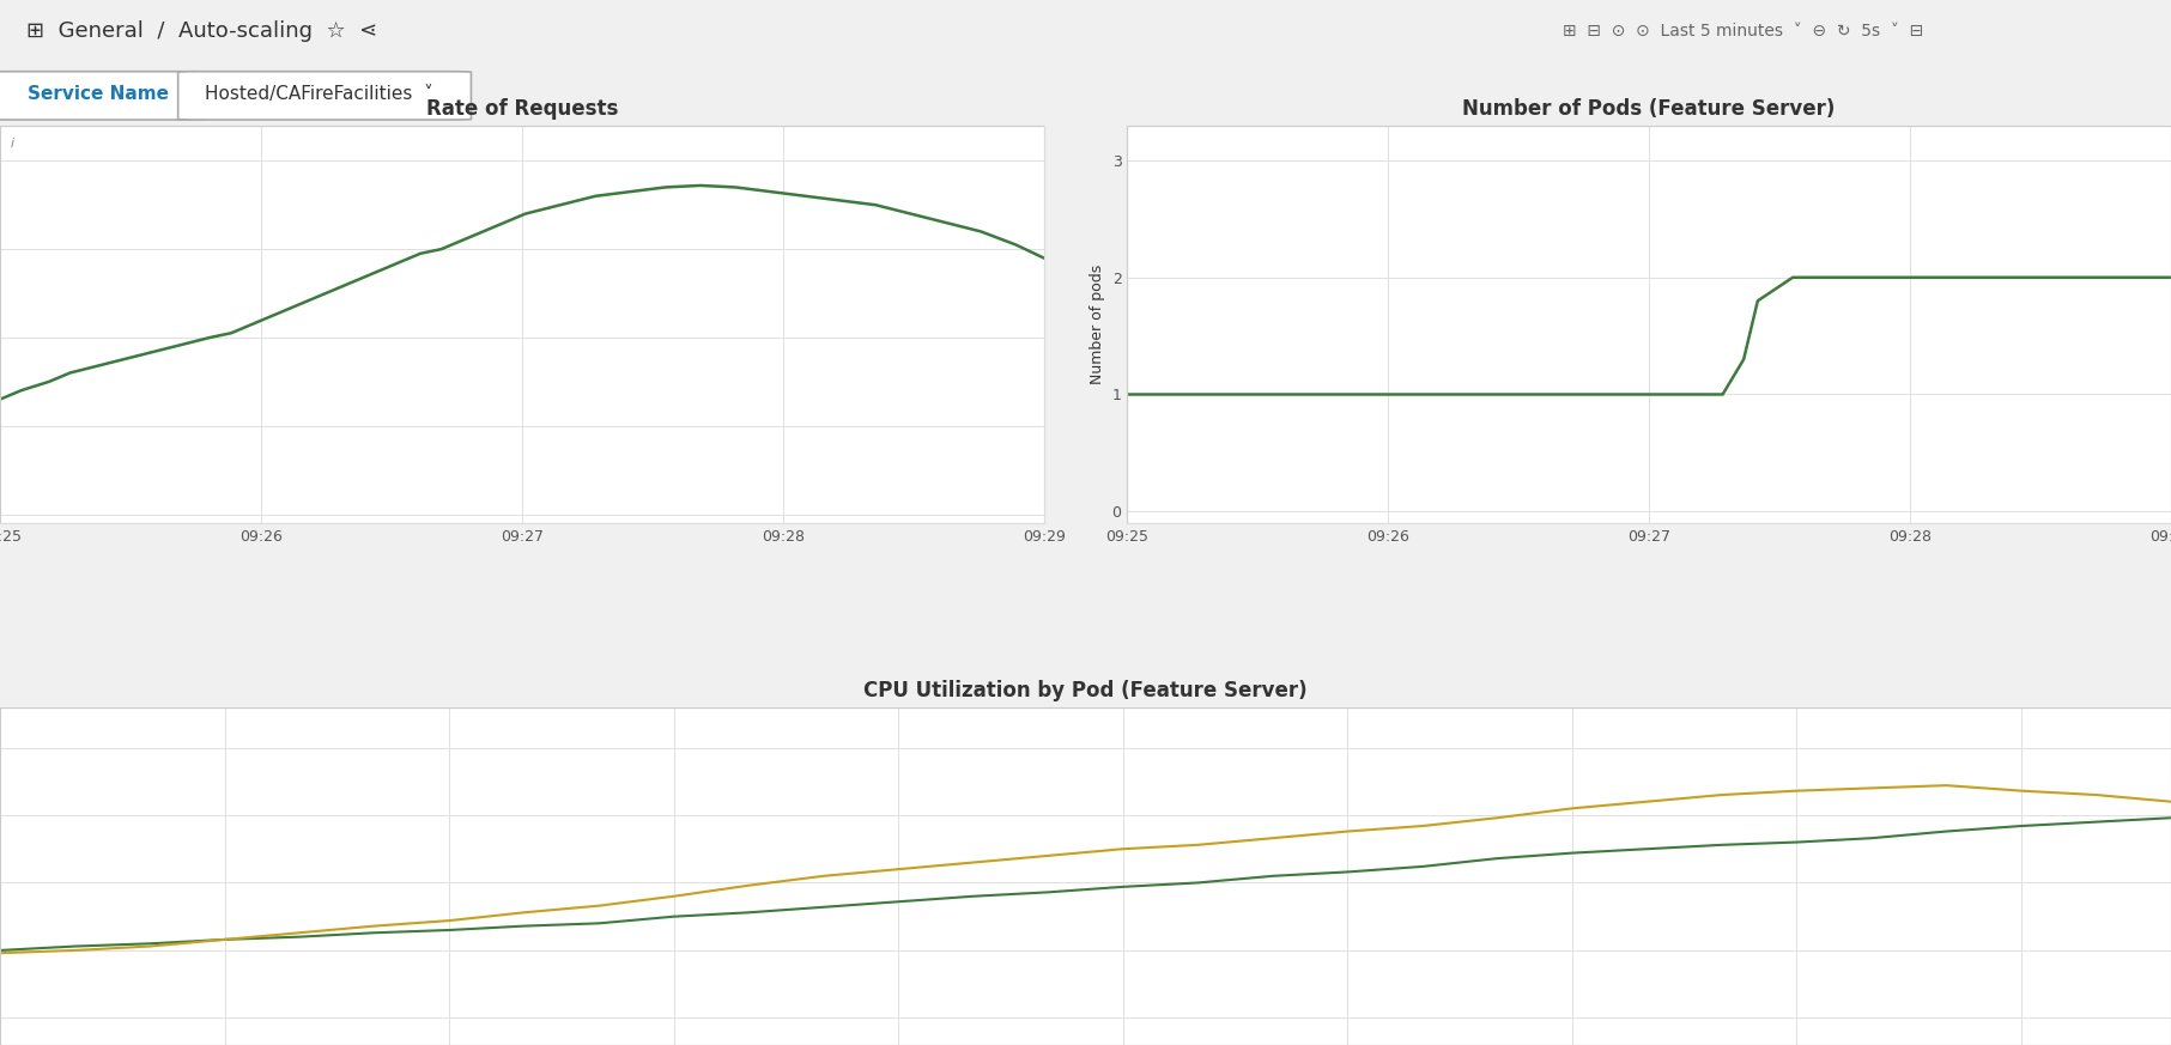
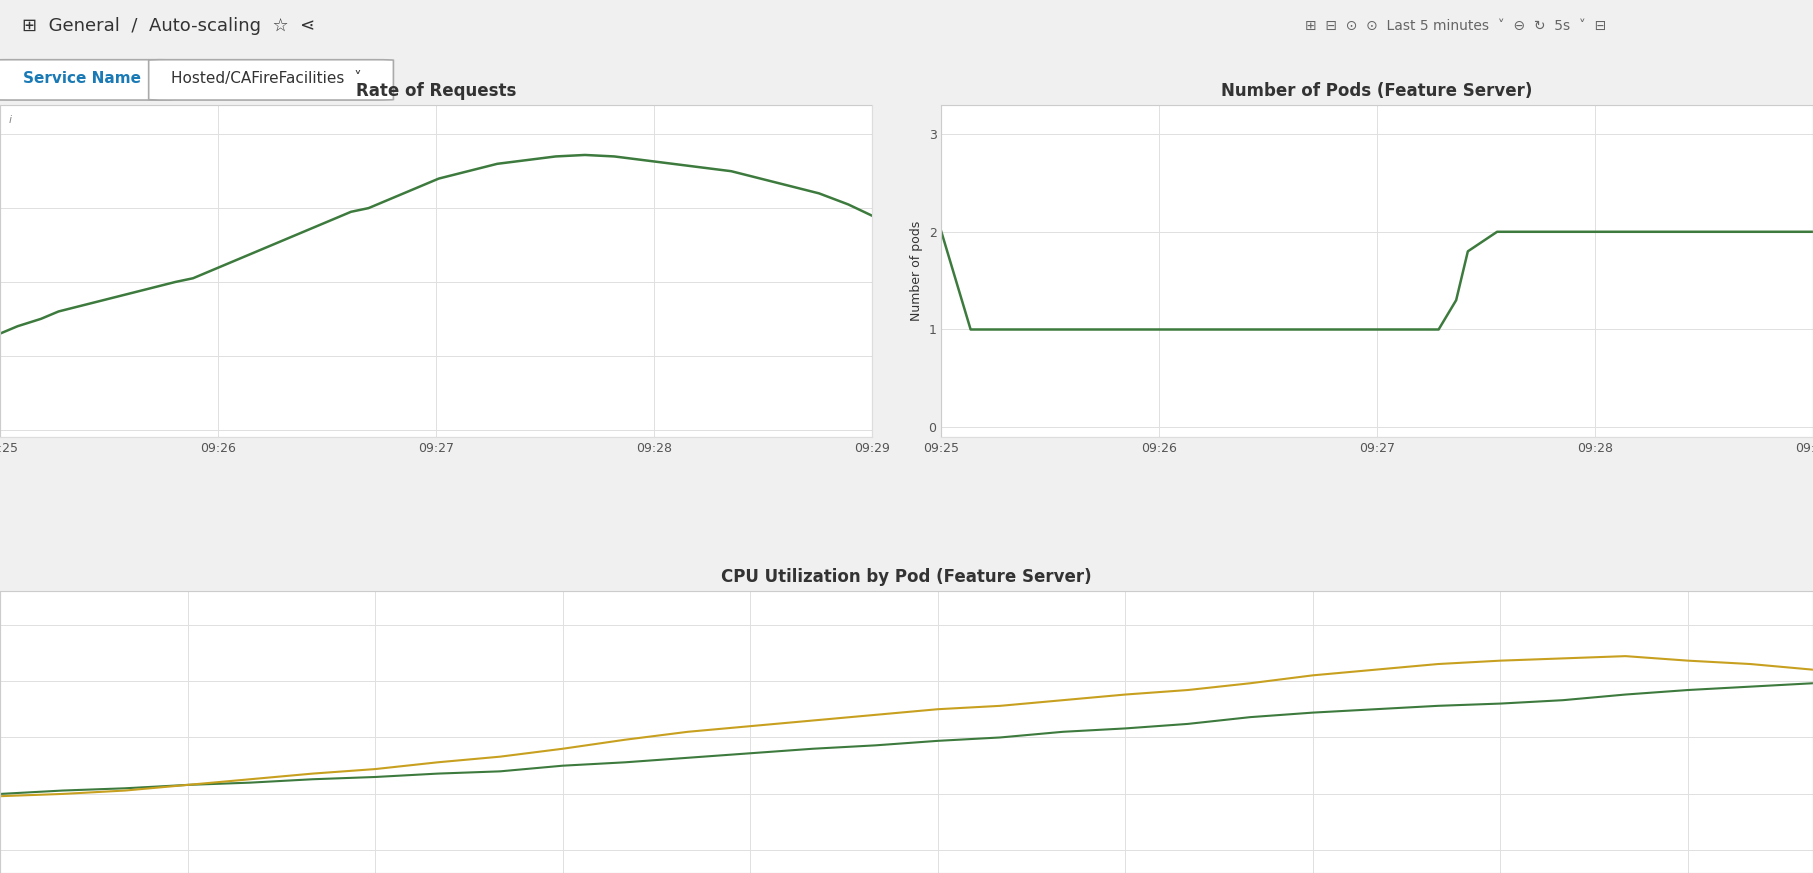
Number of Pods (Feature Server)/09:25: 1.0 -> 2.0
